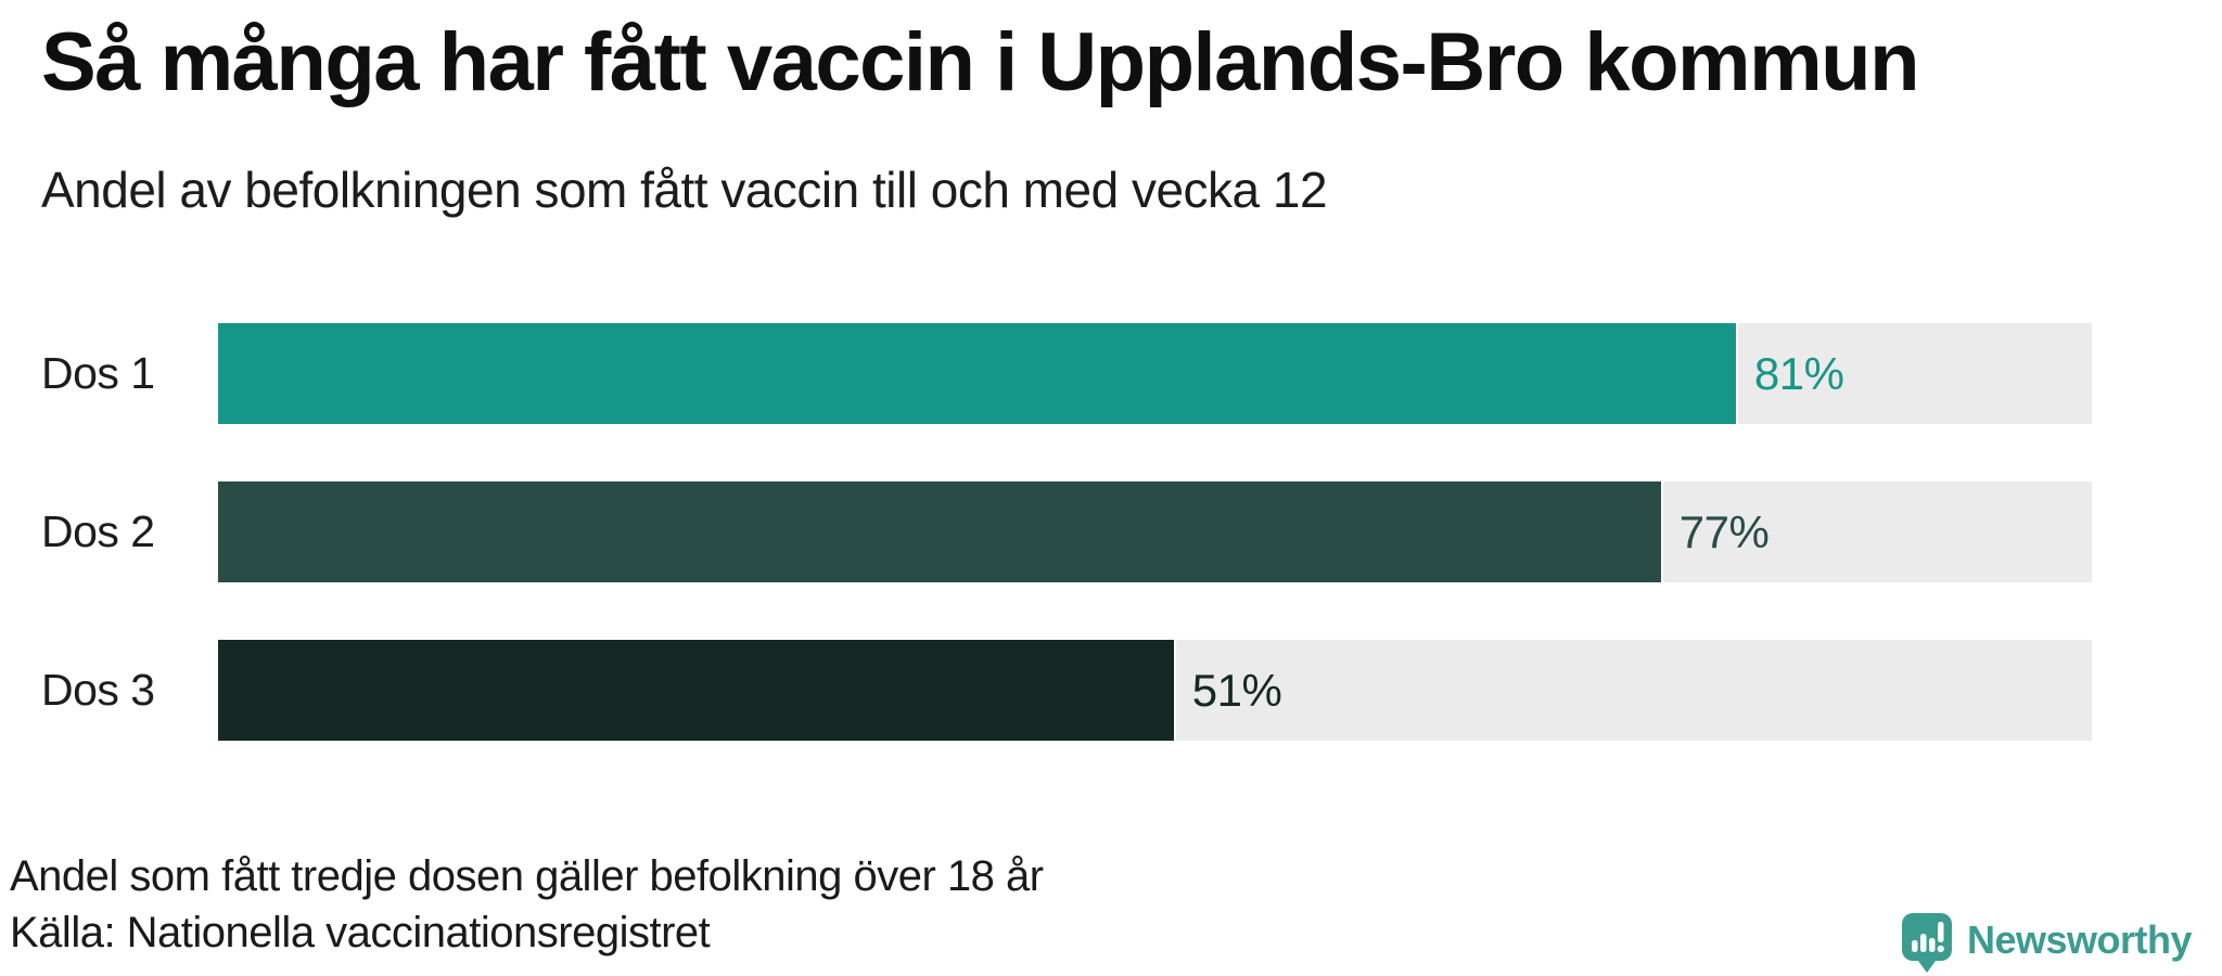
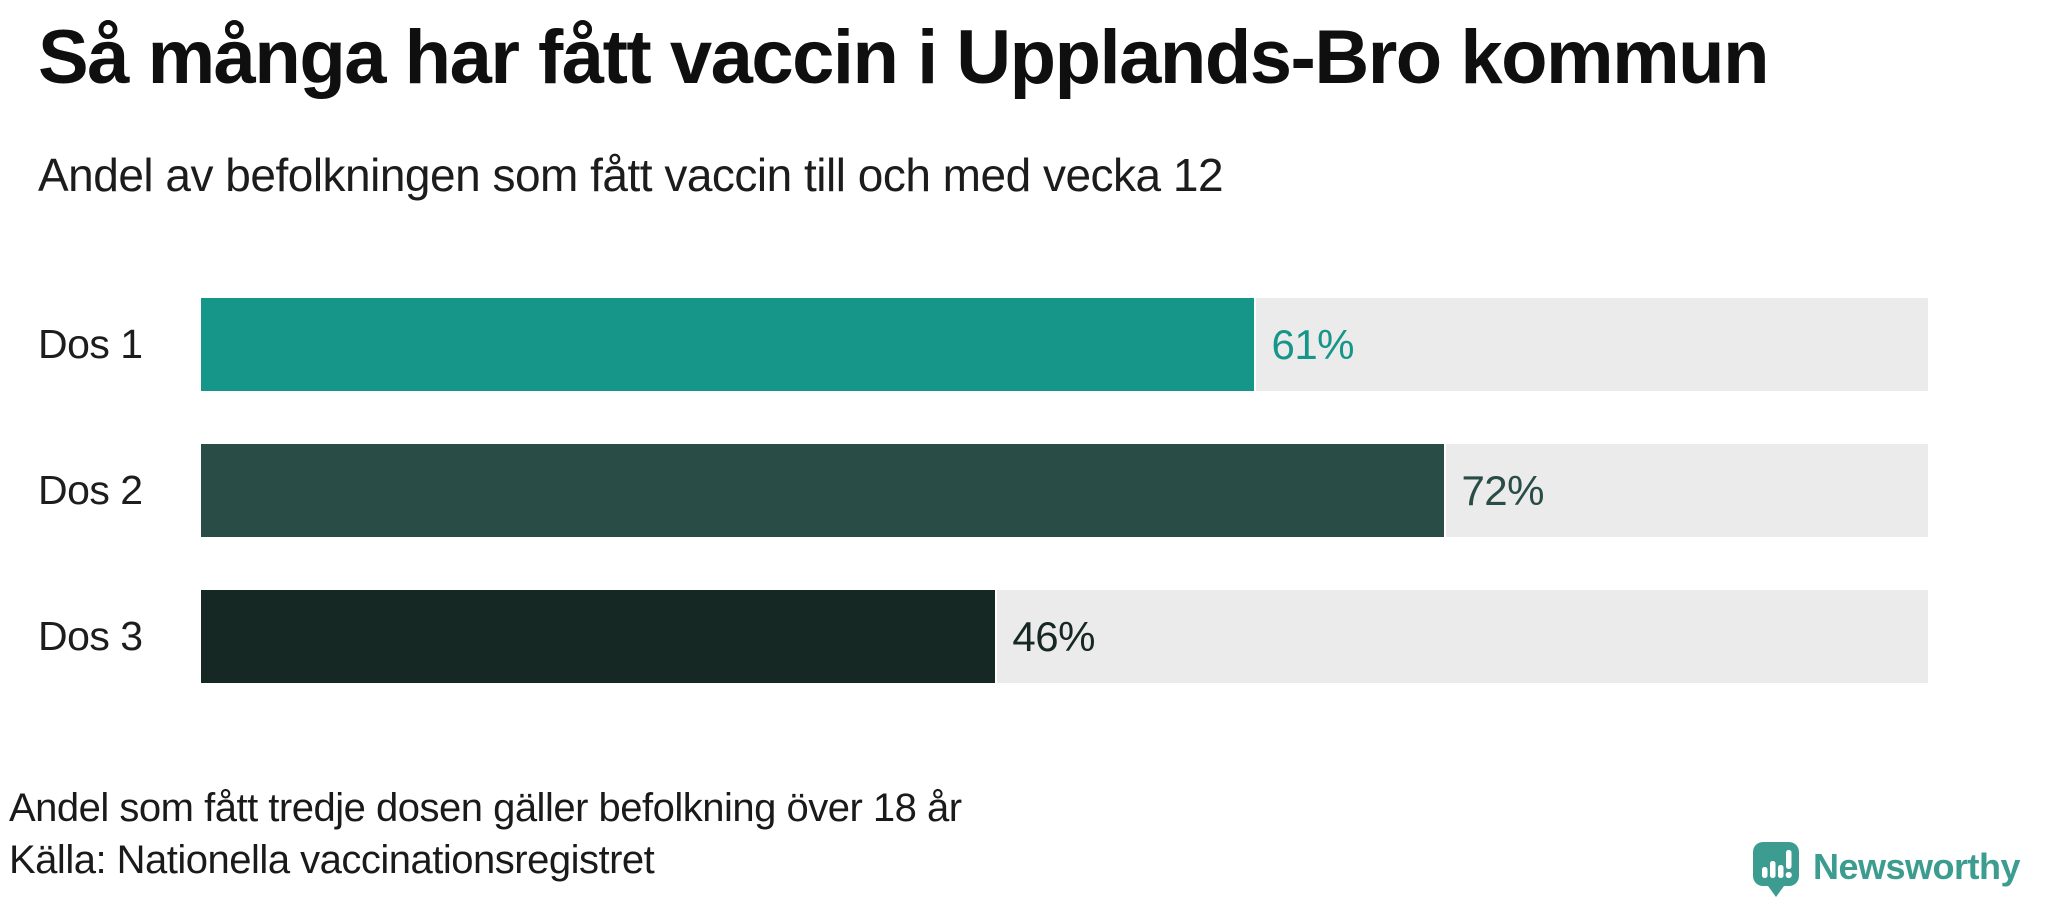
Dos 1: 81% -> 61%
Dos 2: 77% -> 72%
Dos 3: 51% -> 46%
